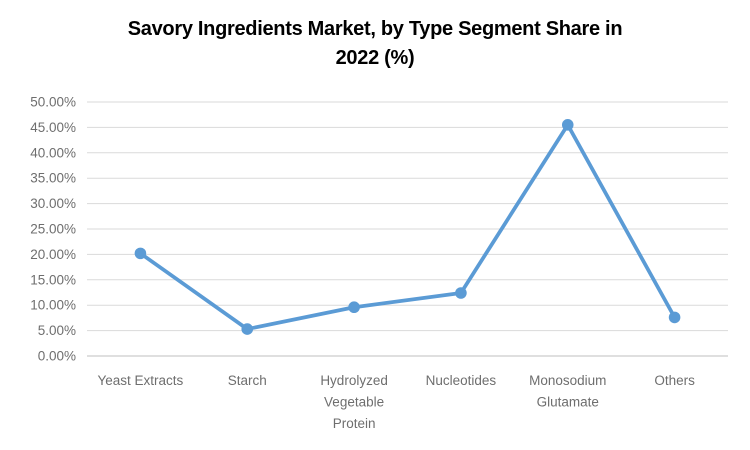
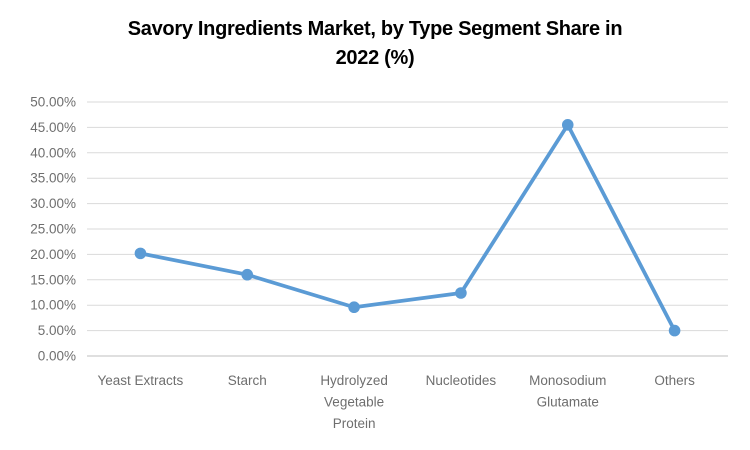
Starch: 5% -> 16%
Others: 8% -> 5%
